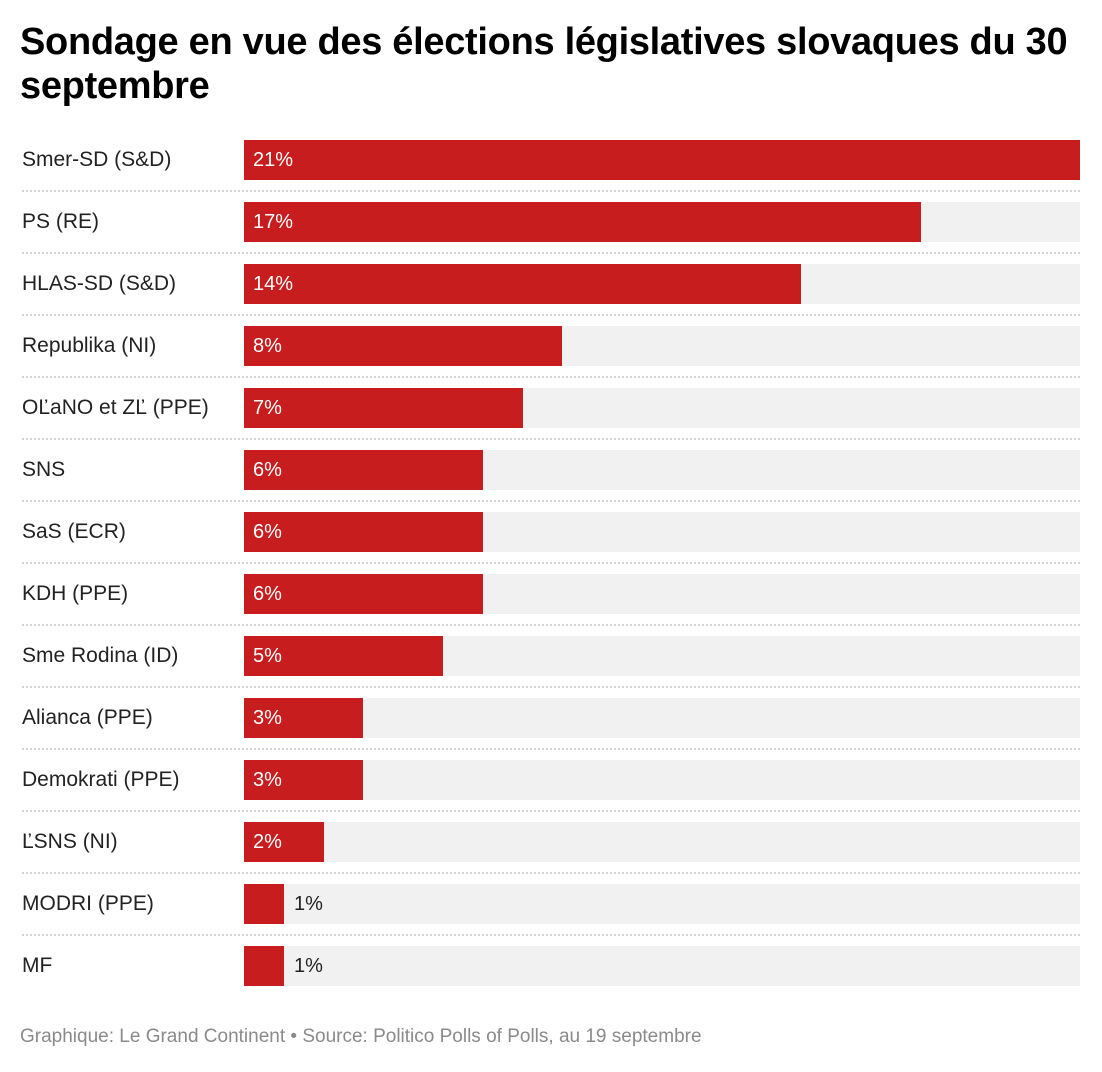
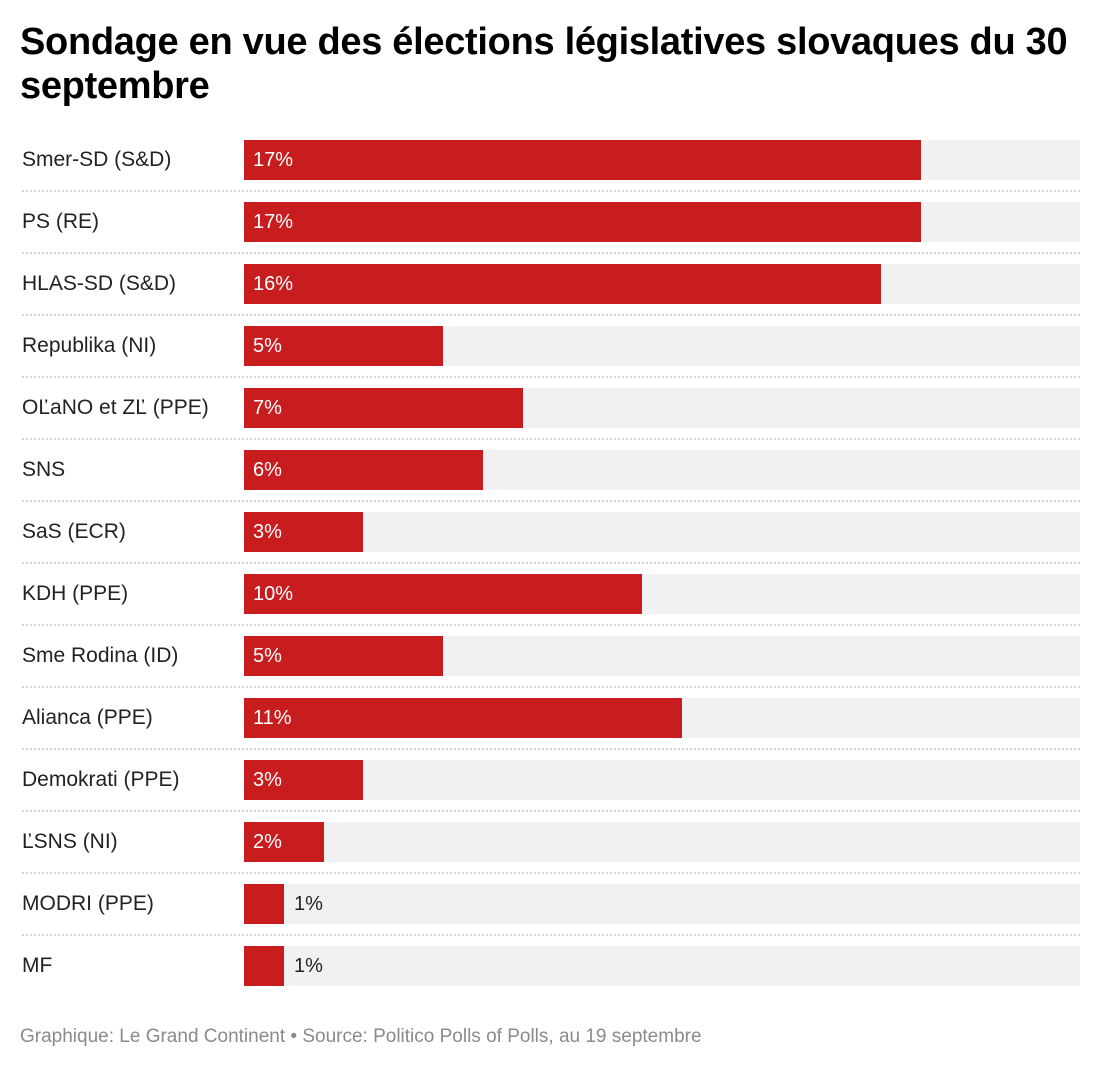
Smer-SD (S&D): 21% -> 17%
HLAS-SD (S&D): 14% -> 16%
Republika (NI): 8% -> 5%
SaS (ECR): 6% -> 3%
KDH (PPE): 6% -> 10%
Alianca (PPE): 3% -> 11%
